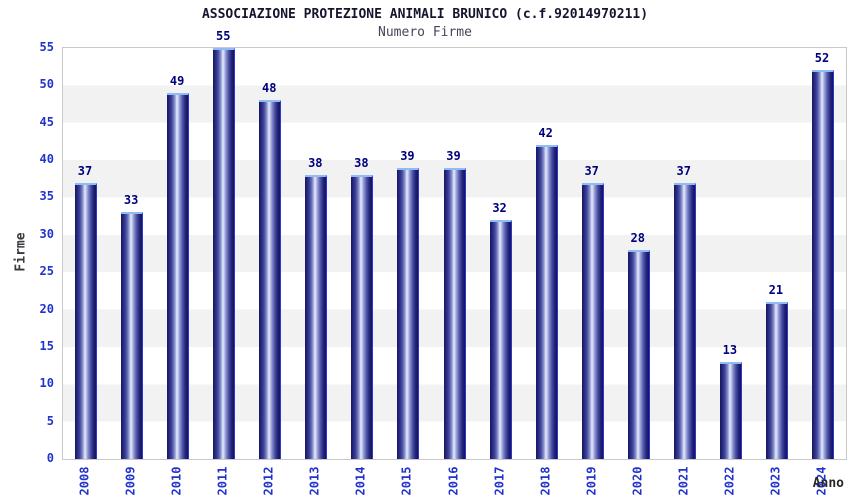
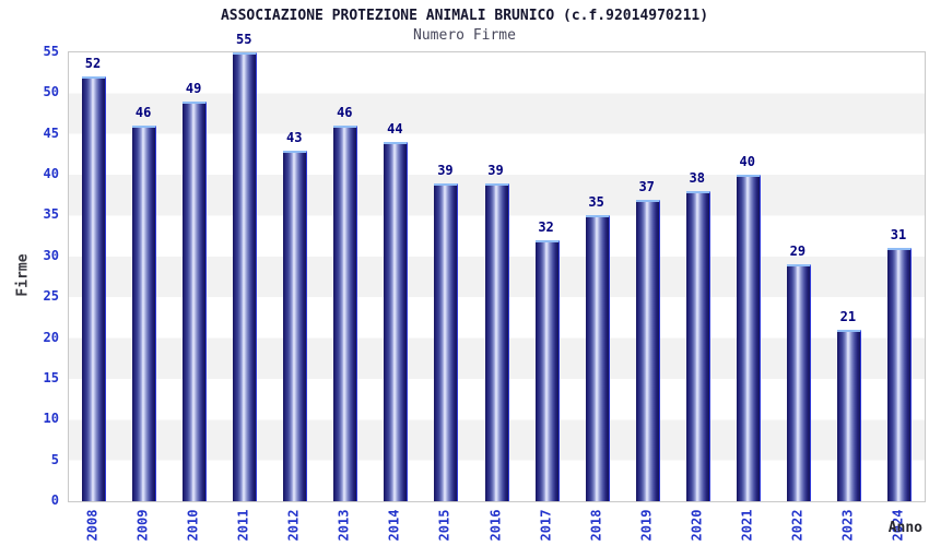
2008: 37 -> 52
2009: 33 -> 46
2012: 48 -> 43
2013: 38 -> 46
2014: 38 -> 44
2018: 42 -> 35
2020: 28 -> 38
2021: 37 -> 40
2022: 13 -> 29
2024: 52 -> 31
